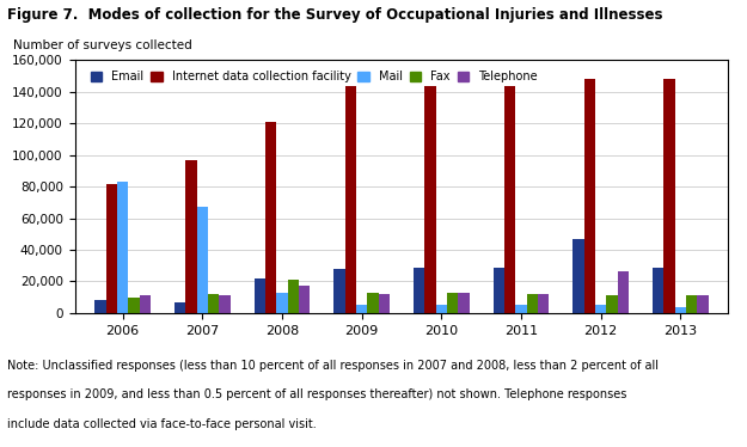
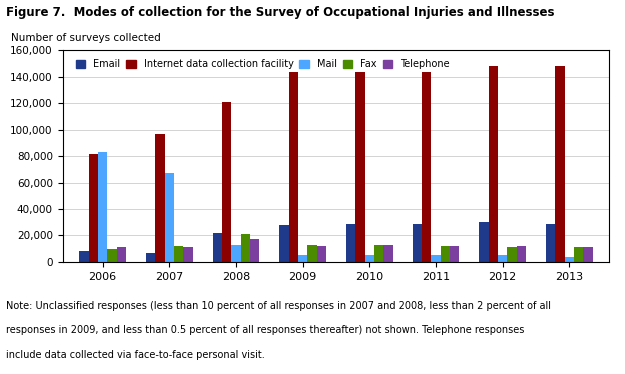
Email/2012: 47,000 -> 30,000
Telephone/2012: 26,000 -> 12,000
